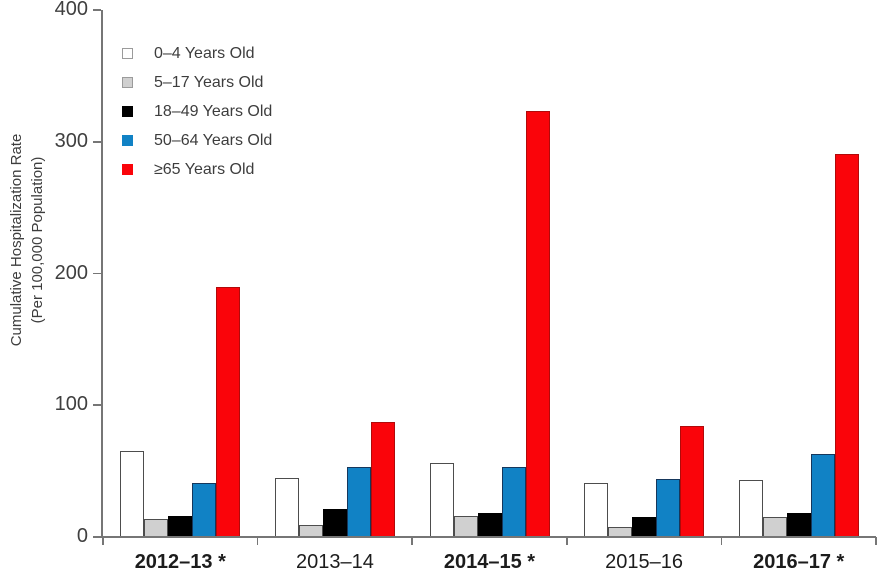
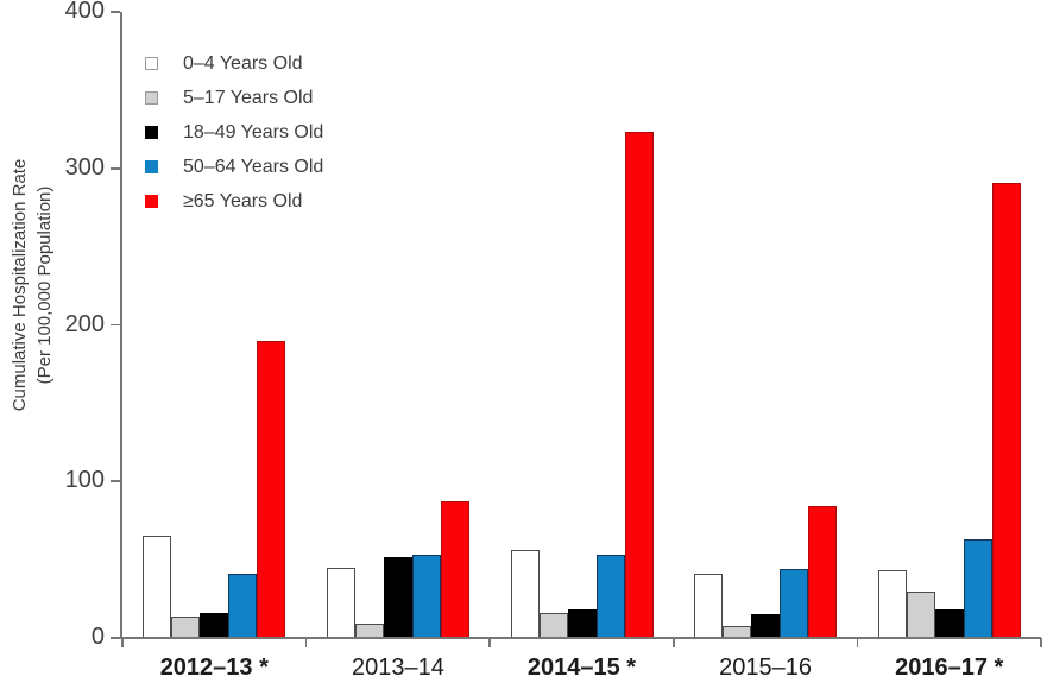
18–49 Years Old/2013–14: 21 -> 52
5–17 Years Old/2016–17 *: 15 -> 30
